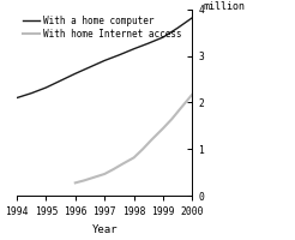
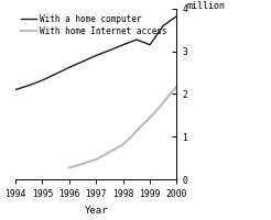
With a home computer/1999: 3.40 -> 3.15
